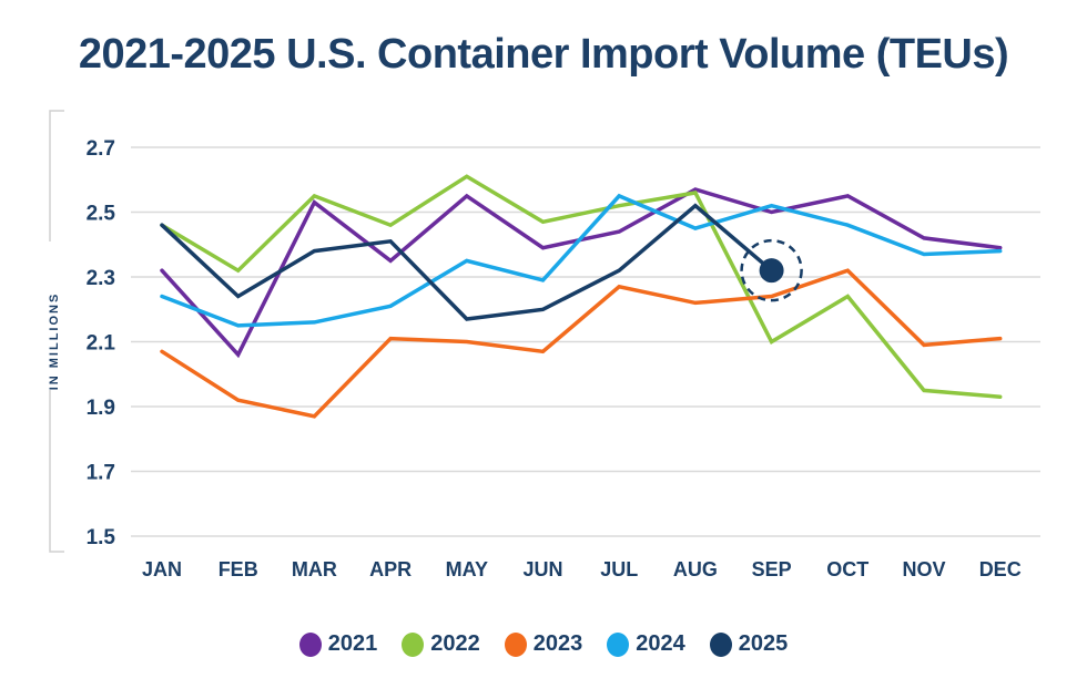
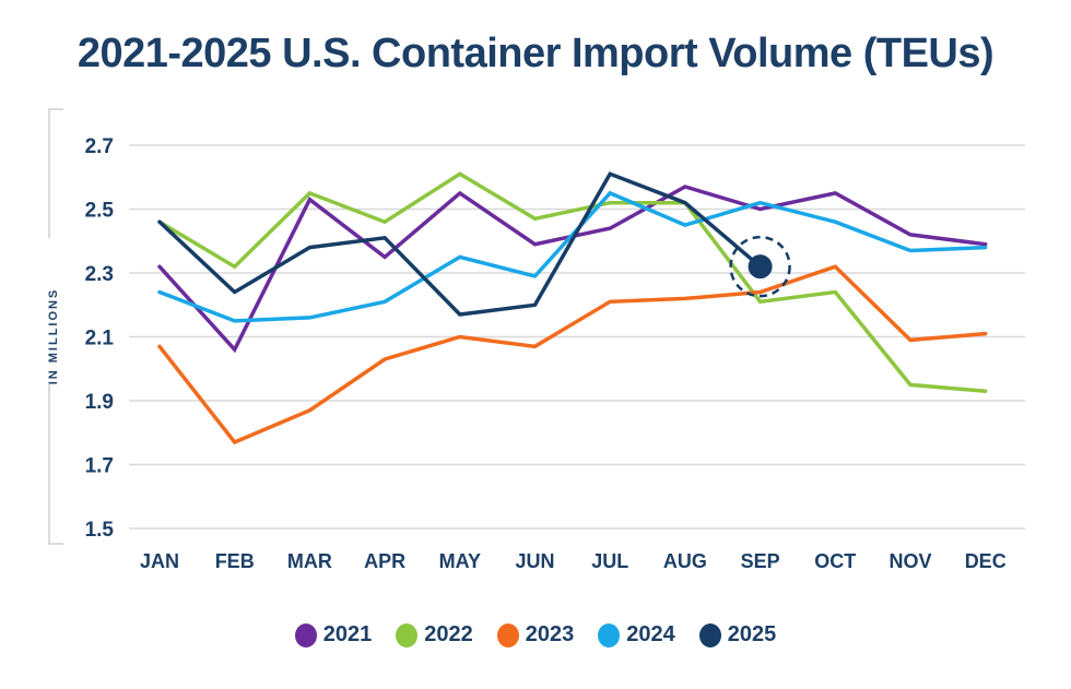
2023/FEB: 1.92 -> 1.77
2023/APR: 2.11 -> 2.03
2023/JUL: 2.27 -> 2.21
2025/JUL: 2.32 -> 2.61
2022/AUG: 2.56 -> 2.52
2022/SEP: 2.10 -> 2.21
